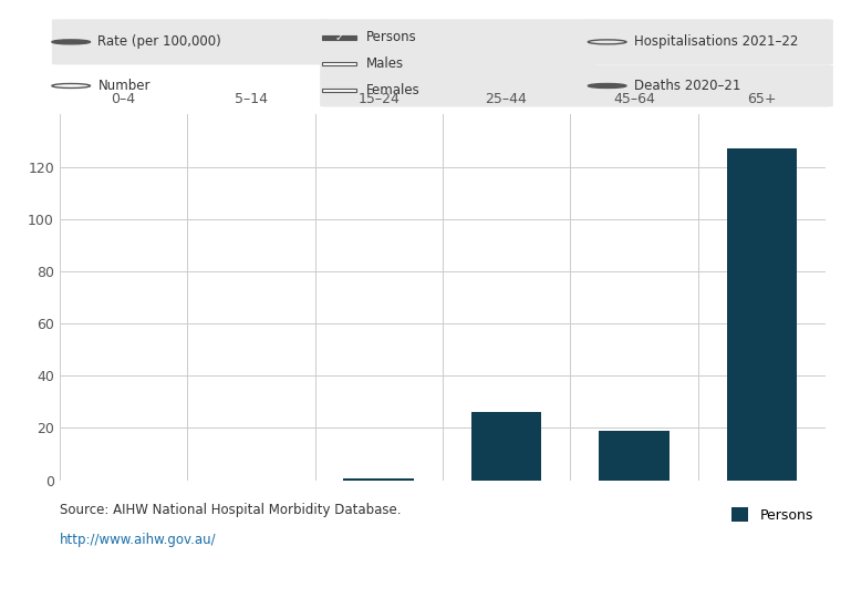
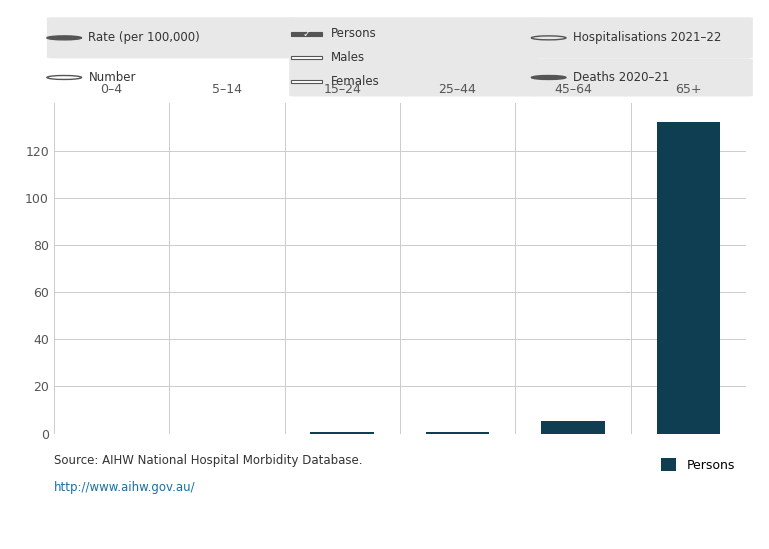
25–44: 26.0 -> 0.7
45–64: 19.0 -> 5.5
65+: 127.0 -> 132.0
